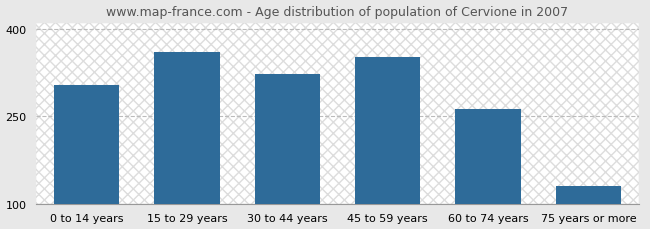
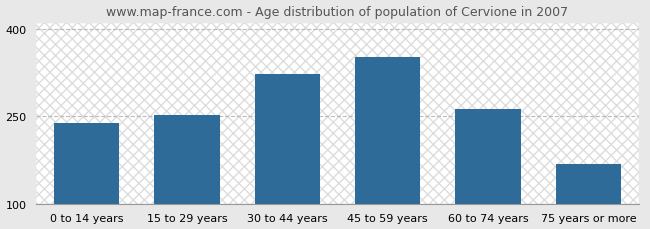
0 to 14 years: 304 -> 238
15 to 29 years: 360 -> 252
75 years or more: 130 -> 168
